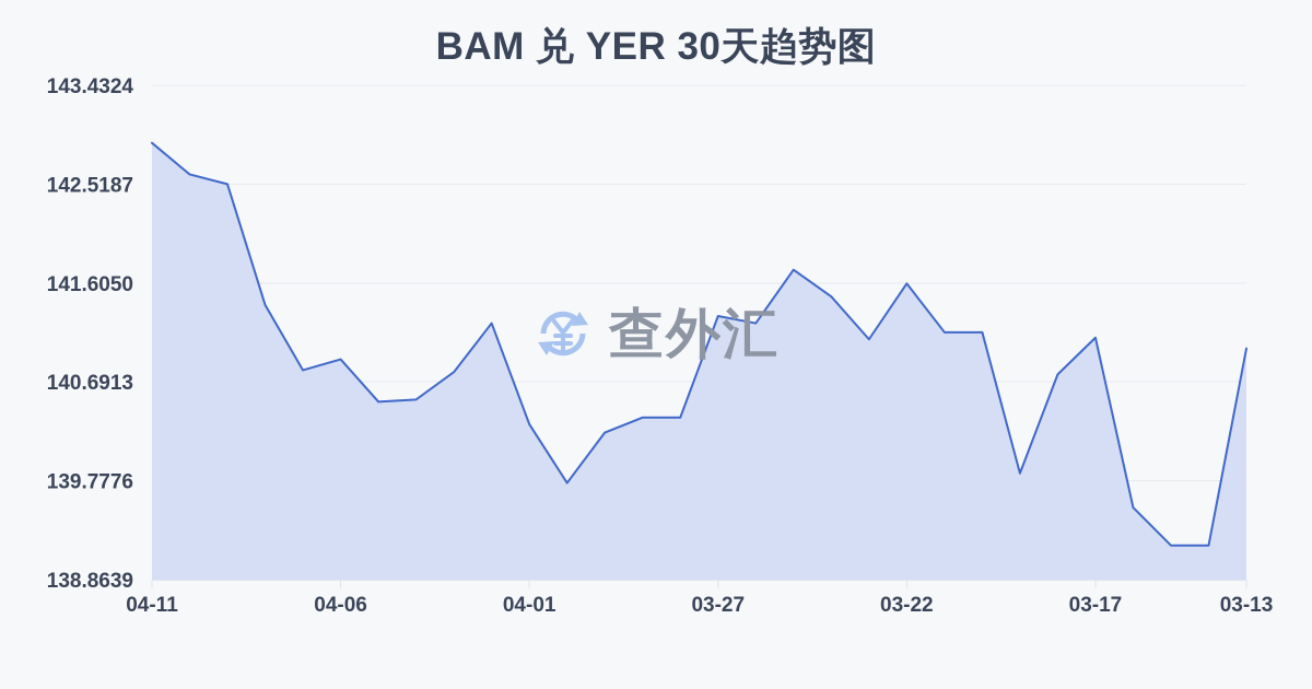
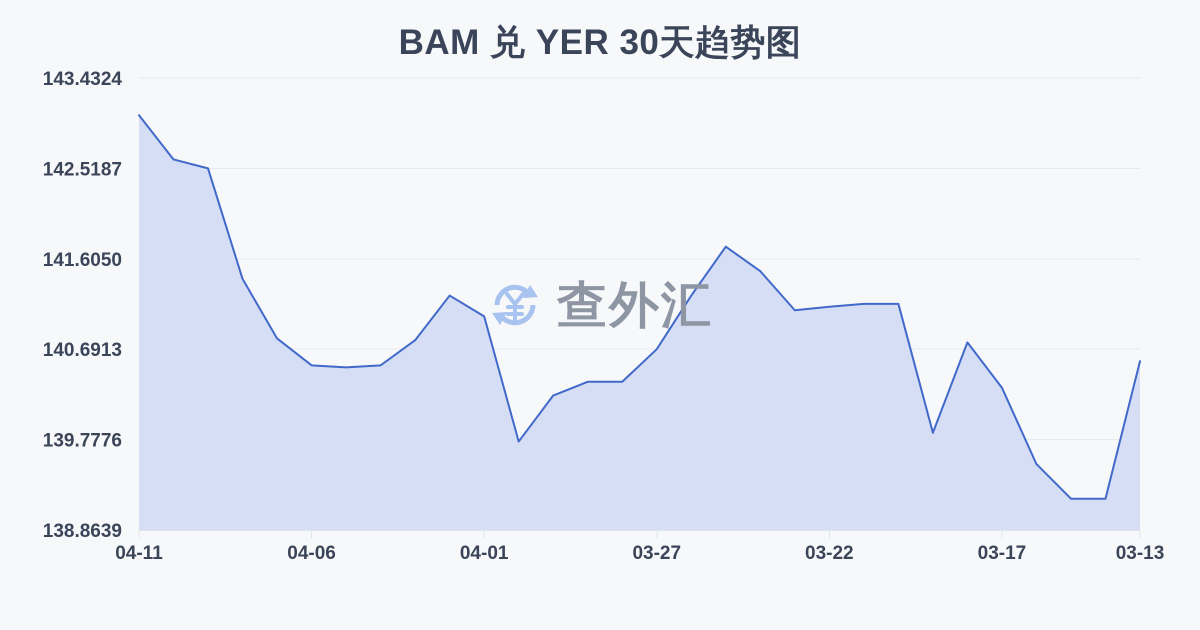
04-11: 142.9 -> 143.1
04-06: 140.9 -> 140.5
04-01: 140.3 -> 141.0
03-27: 141.3 -> 140.7
03-22: 141.6 -> 141.1
03-17: 141.1 -> 140.3
03-13: 141.0 -> 140.6
